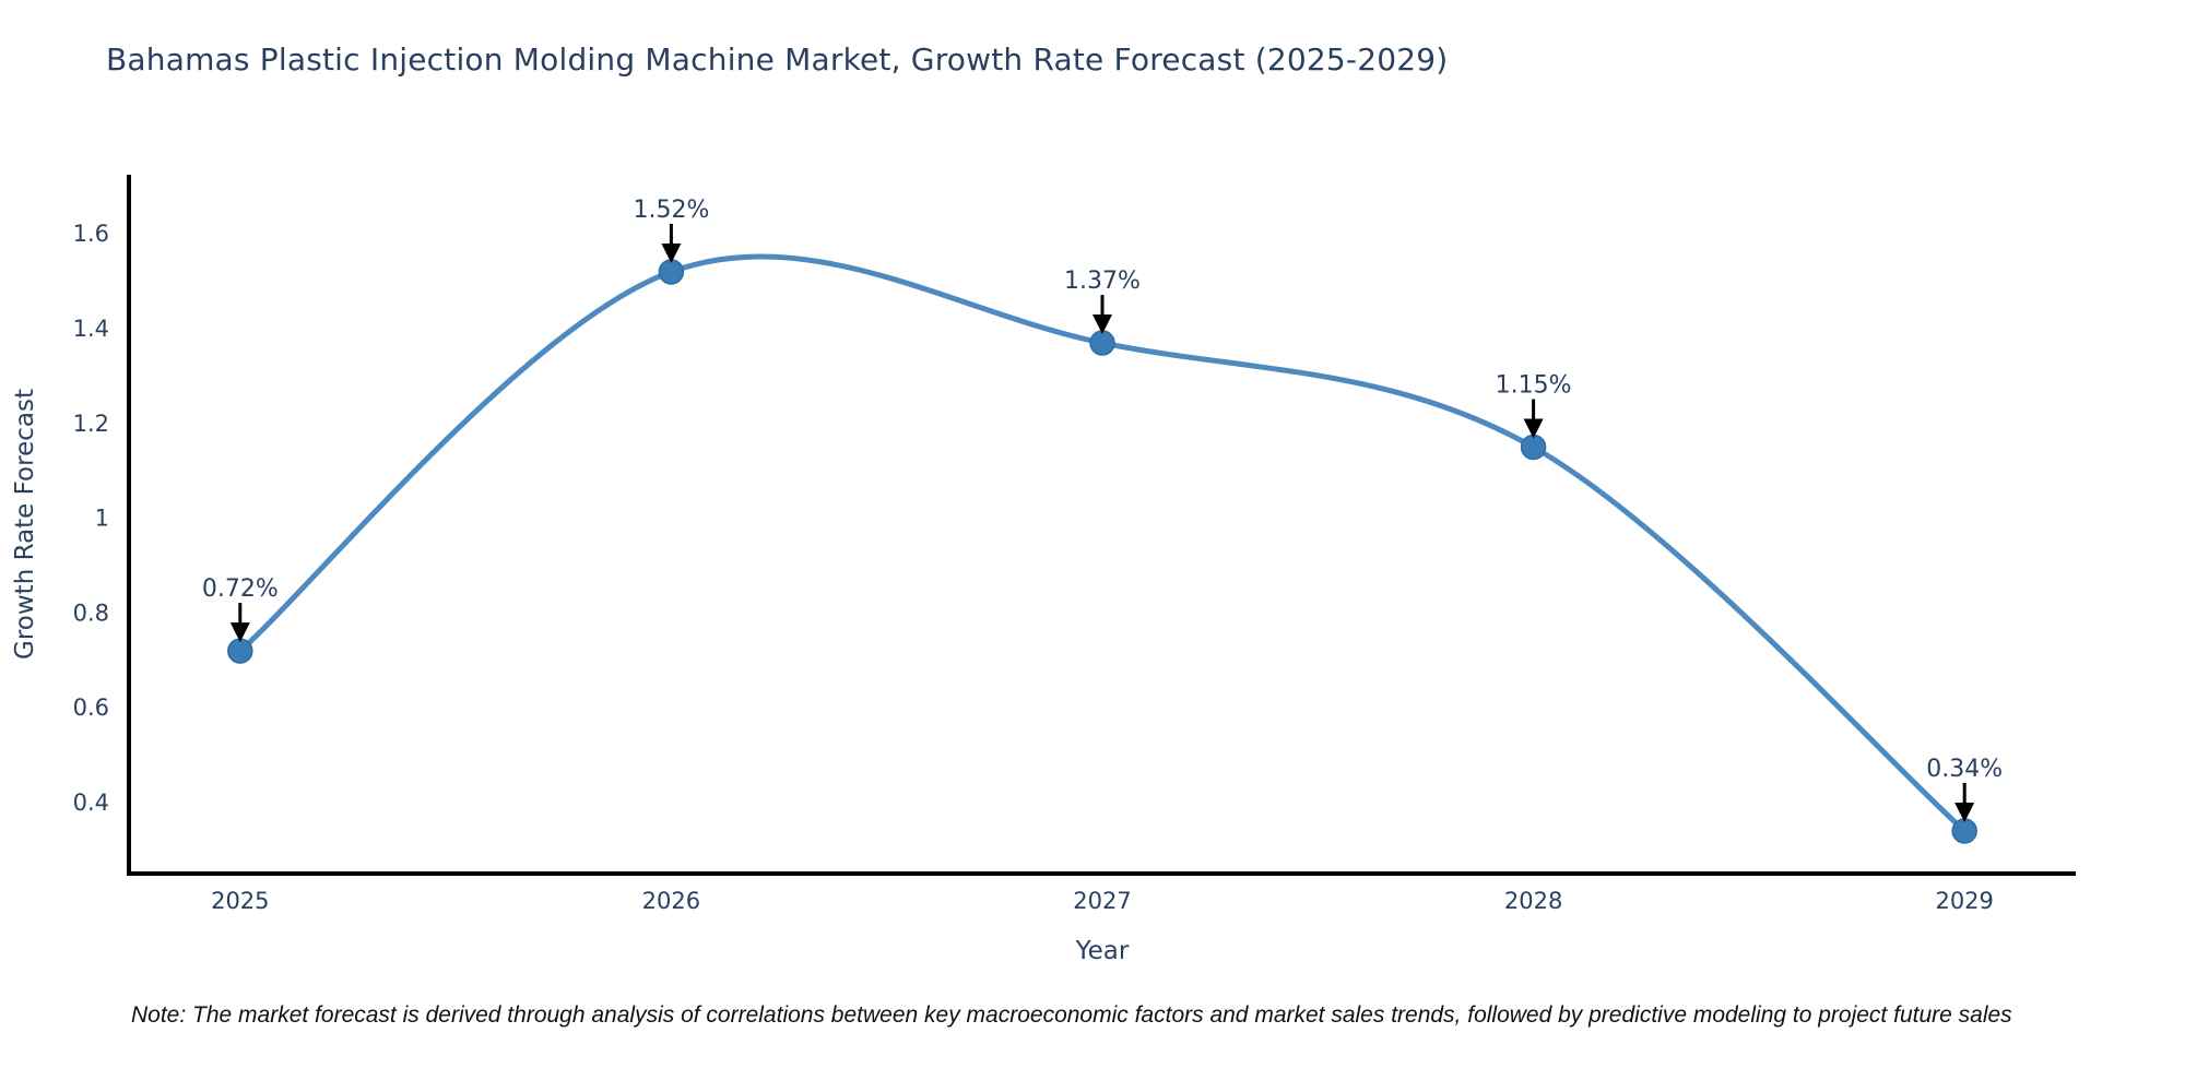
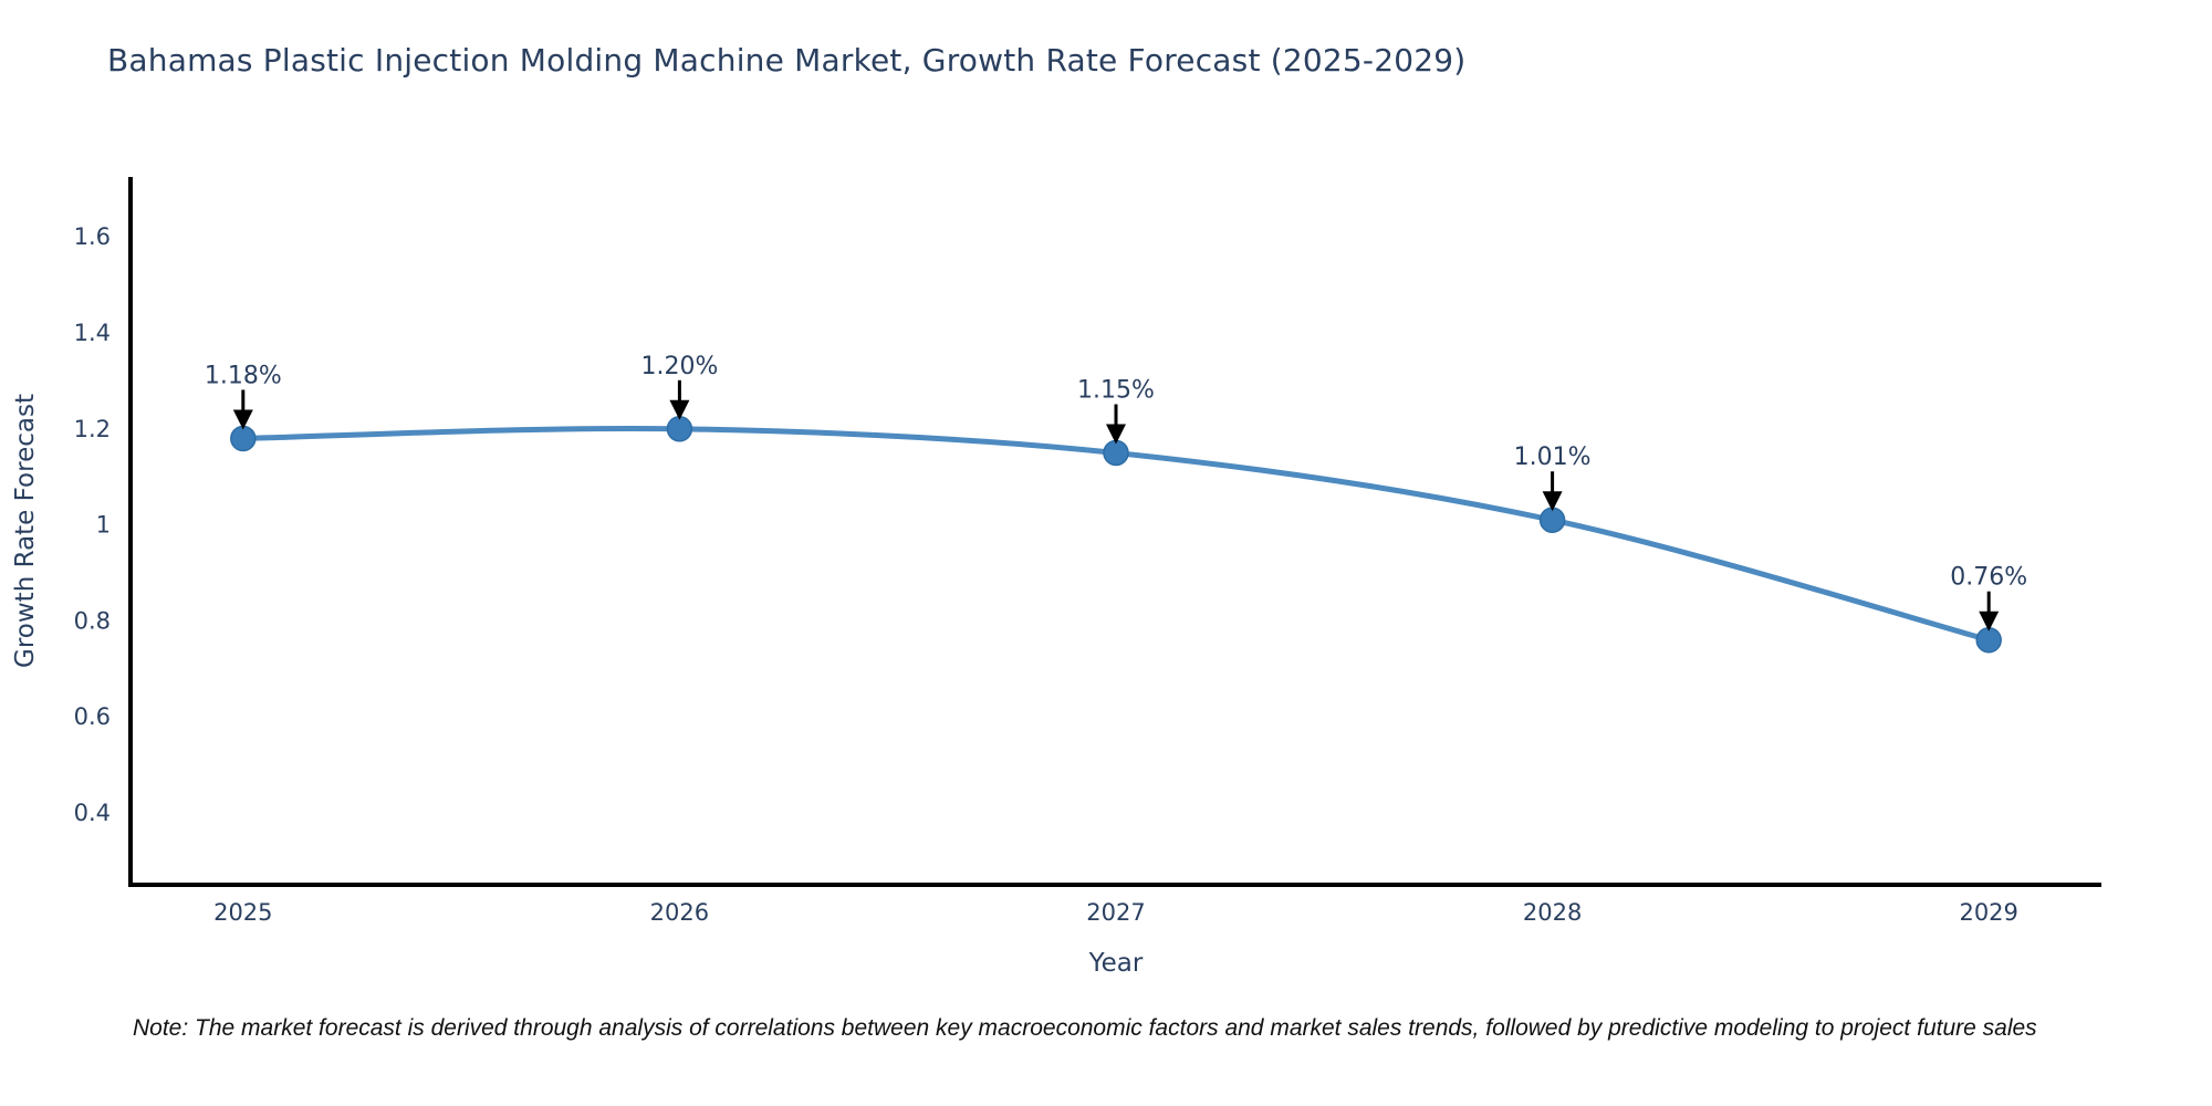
2025: 0.72% -> 1.18%
2026: 1.52% -> 1.20%
2027: 1.37% -> 1.15%
2028: 1.15% -> 1.01%
2029: 0.34% -> 0.76%
